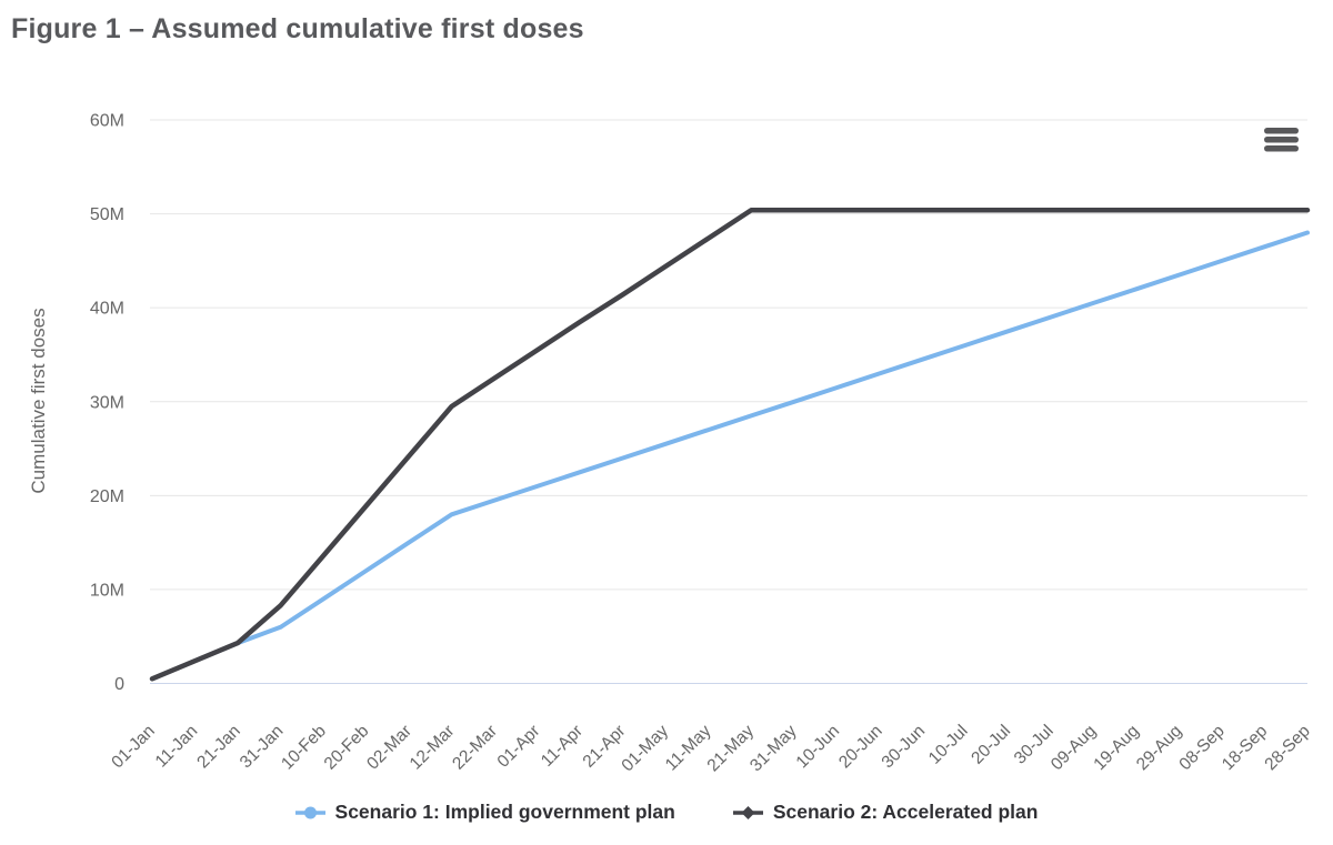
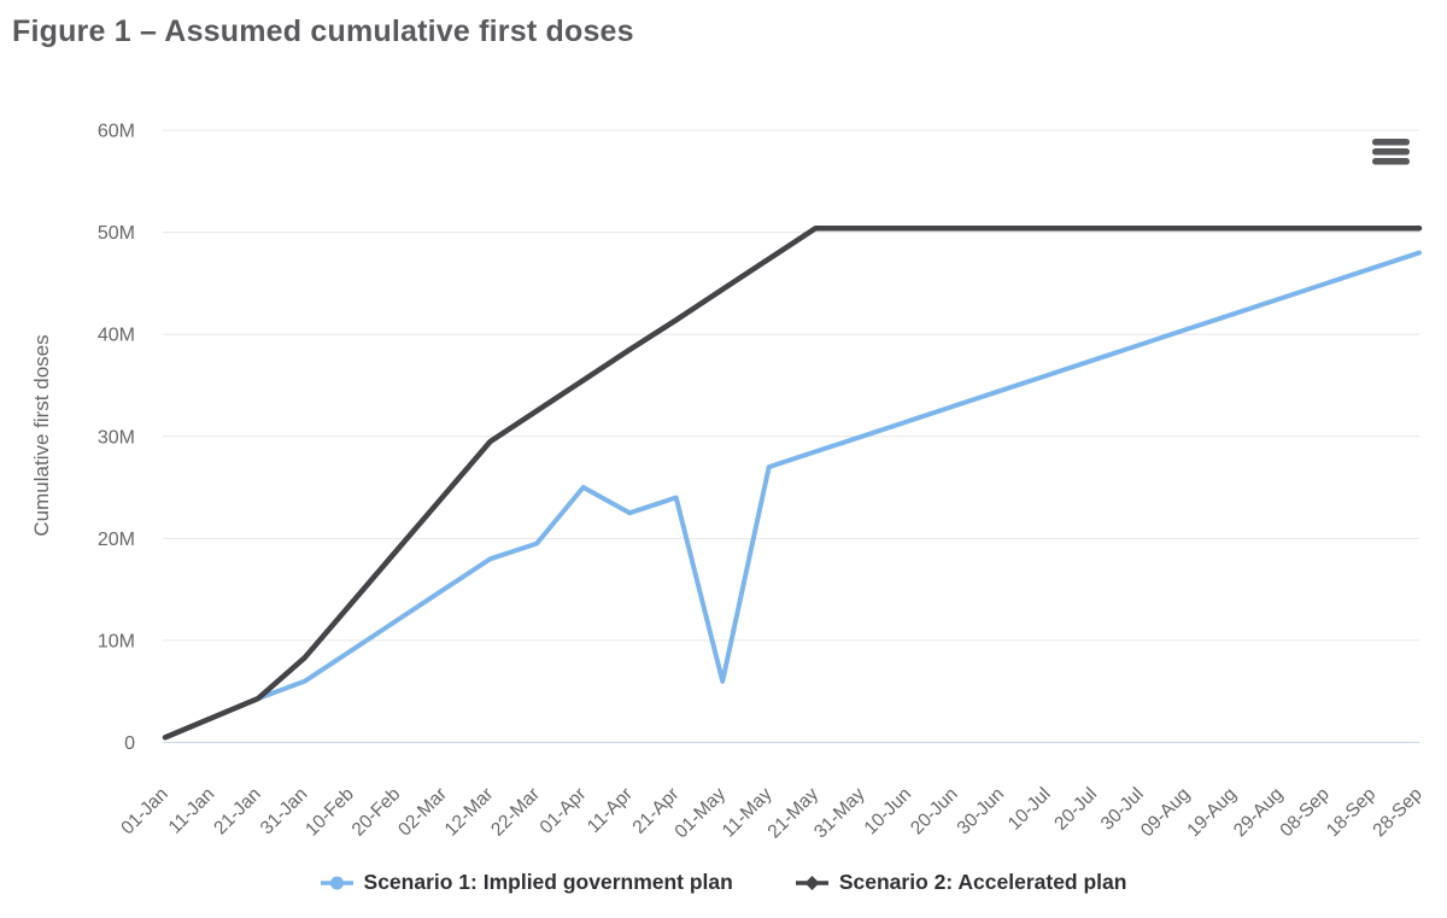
Scenario 1: Implied government plan/01-Apr: 21M -> 25M
Scenario 1: Implied government plan/01-May: 26M -> 6M
